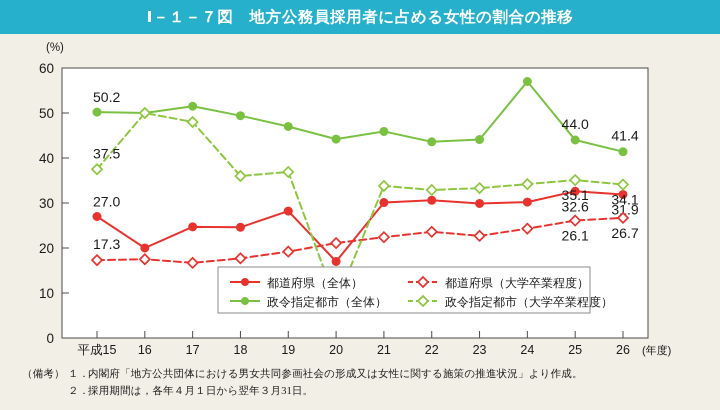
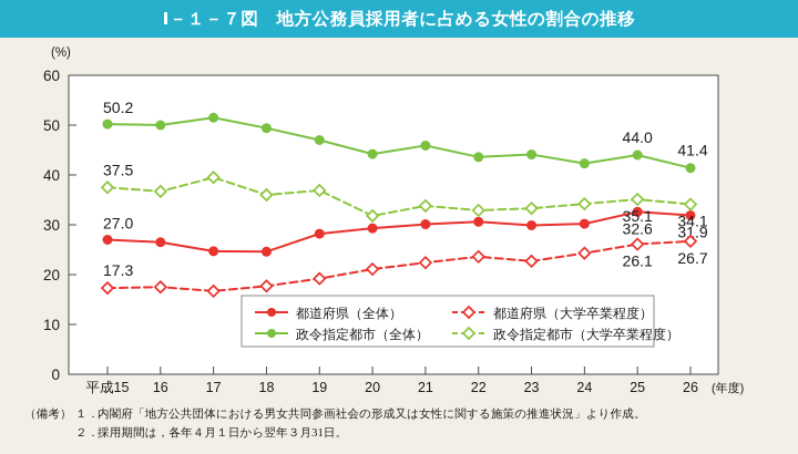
都道府県（全体）/16: 20 -> 26
政令指定都市（大学卒業程度）/16: 50 -> 37
政令指定都市（大学卒業程度）/17: 48 -> 40
都道府県（全体）/20: 17 -> 29
政令指定都市（大学卒業程度）/20: 8 -> 32
政令指定都市（全体）/24: 57 -> 42
